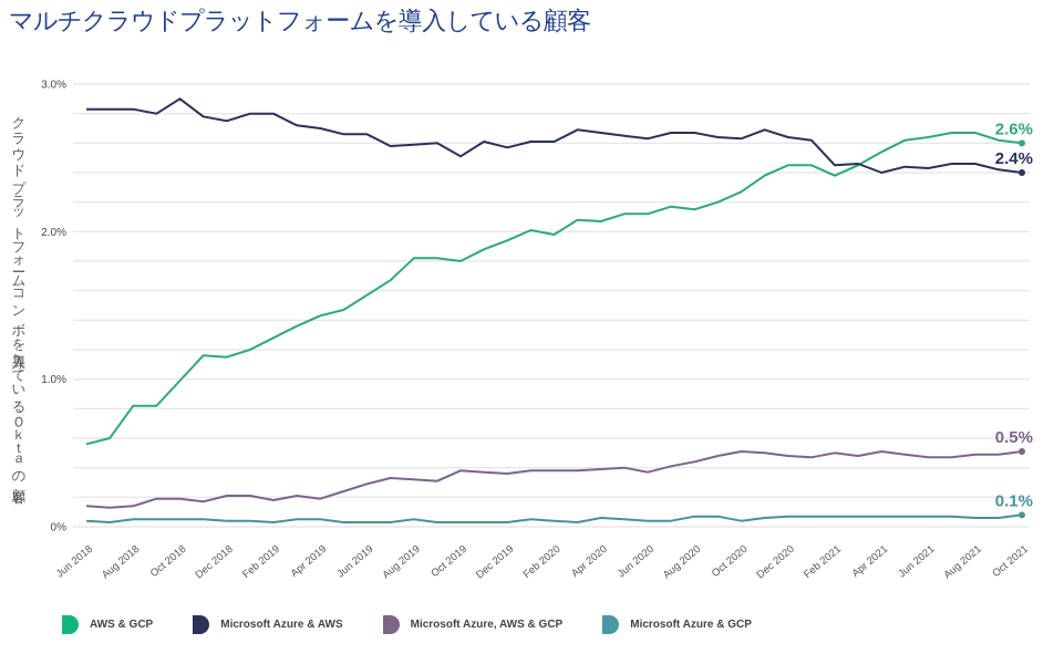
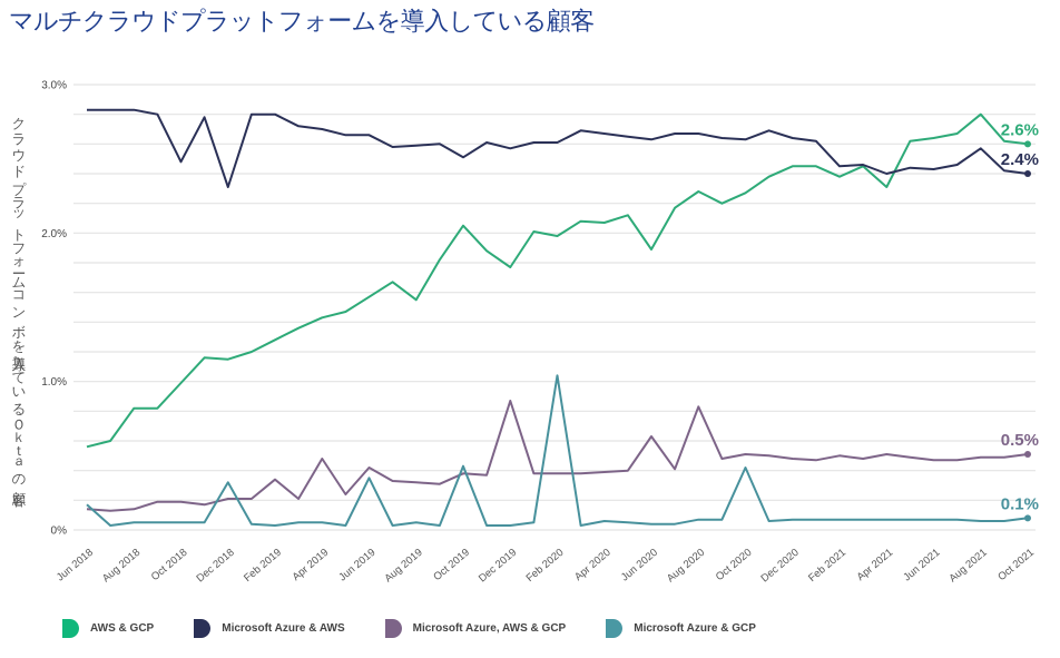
Microsoft Azure & GCP/Jun 2018: 0.04% -> 0.17%
Microsoft Azure & AWS/Oct 2018: 2.90% -> 2.48%
Microsoft Azure & AWS/Dec 2018: 2.75% -> 2.31%
Microsoft Azure & GCP/Dec 2018: 0.04% -> 0.32%
Microsoft Azure, AWS & GCP/Feb 2019: 0.18% -> 0.34%
Microsoft Azure, AWS & GCP/Apr 2019: 0.19% -> 0.48%
Microsoft Azure, AWS & GCP/Jun 2019: 0.29% -> 0.42%
Microsoft Azure & GCP/Jun 2019: 0.03% -> 0.35%
AWS & GCP/Aug 2019: 1.82% -> 1.55%
AWS & GCP/Oct 2019: 1.80% -> 2.05%
Microsoft Azure & GCP/Oct 2019: 0.03% -> 0.43%
AWS & GCP/Dec 2019: 1.94% -> 1.77%
Microsoft Azure, AWS & GCP/Dec 2019: 0.36% -> 0.87%
Microsoft Azure & GCP/Feb 2020: 0.04% -> 1.04%
AWS & GCP/Jun 2020: 2.12% -> 1.89%
Microsoft Azure, AWS & GCP/Jun 2020: 0.37% -> 0.63%
AWS & GCP/Aug 2020: 2.15% -> 2.28%
Microsoft Azure, AWS & GCP/Aug 2020: 0.44% -> 0.83%
Microsoft Azure & GCP/Oct 2020: 0.04% -> 0.42%
AWS & GCP/Apr 2021: 2.54% -> 2.31%
AWS & GCP/Aug 2021: 2.67% -> 2.80%
Microsoft Azure & AWS/Aug 2021: 2.46% -> 2.57%
